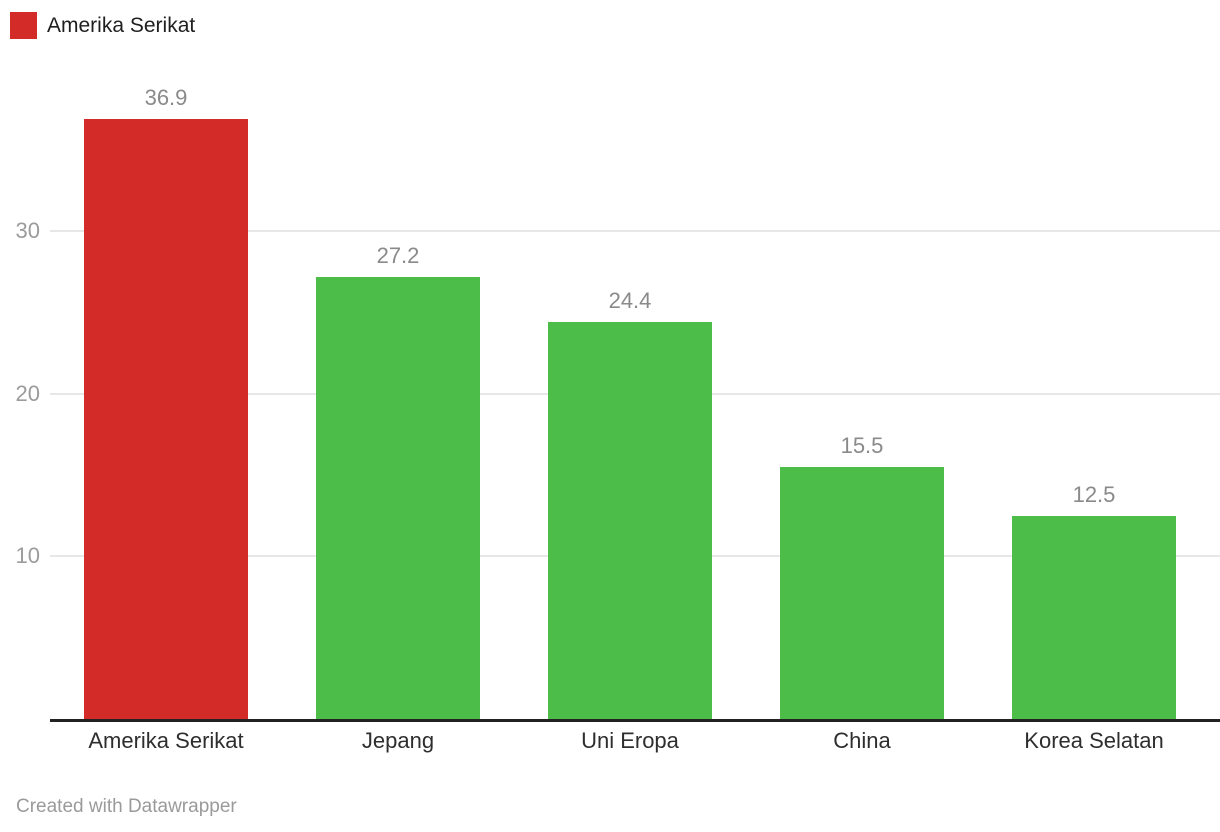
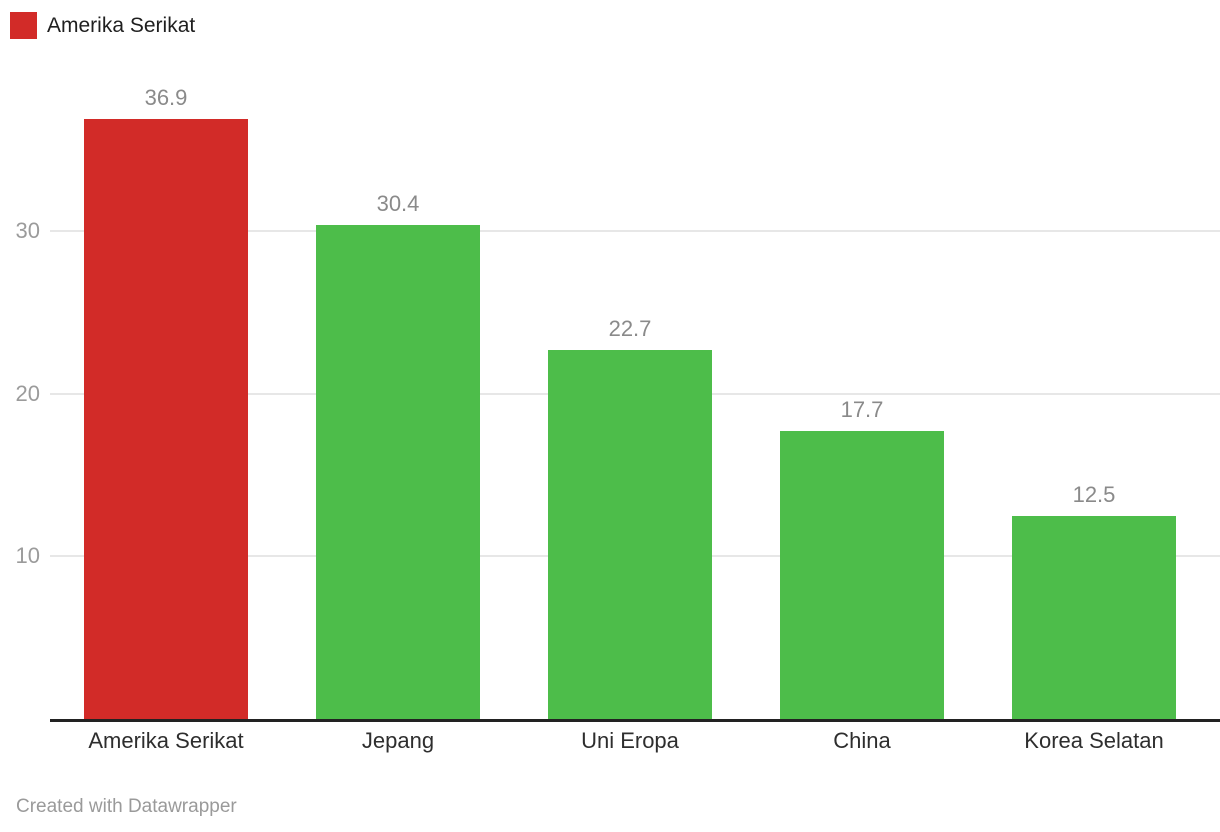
Jepang: 27.2 -> 30.4
Uni Eropa: 24.4 -> 22.7
China: 15.5 -> 17.7
